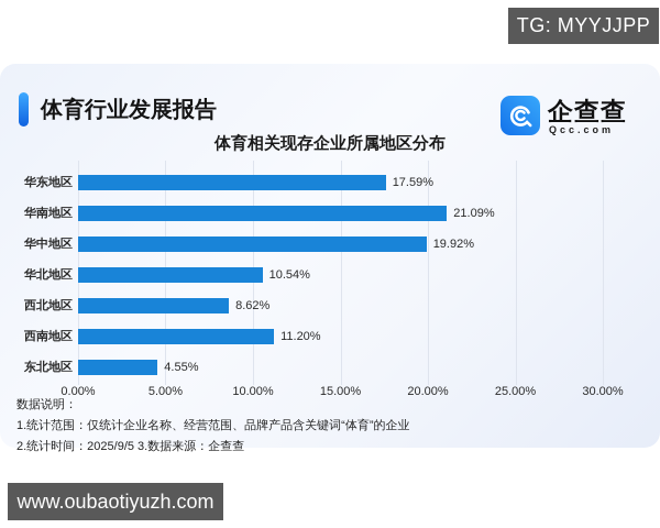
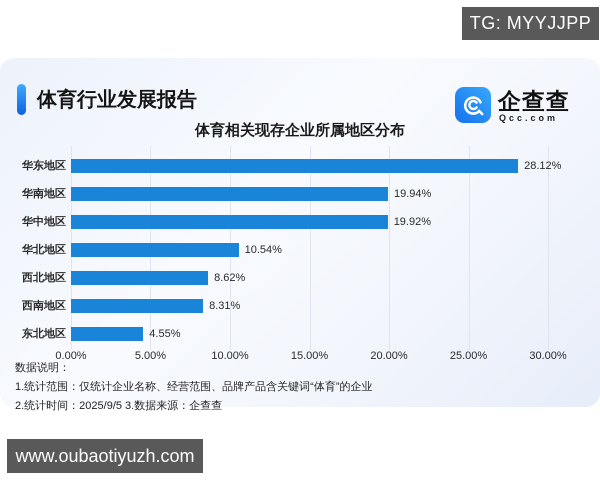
华东地区: 17.59% -> 28.12%
华南地区: 21.09% -> 19.94%
西南地区: 11.20% -> 8.31%
